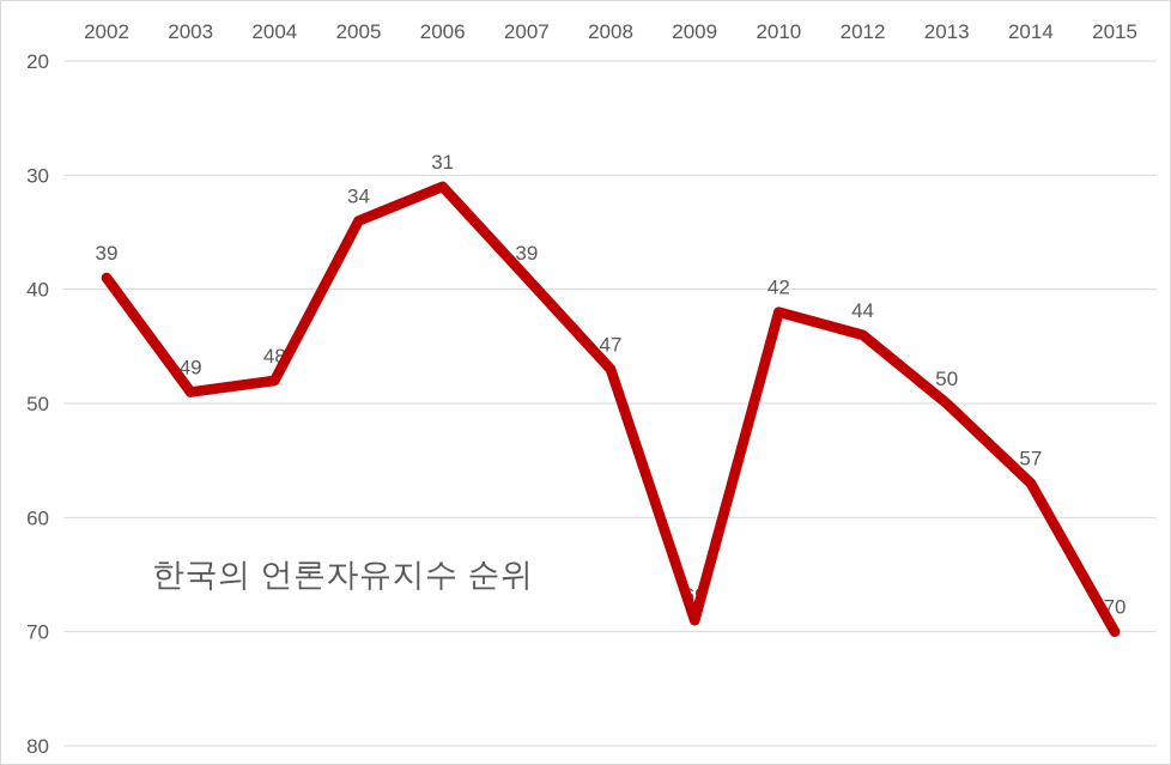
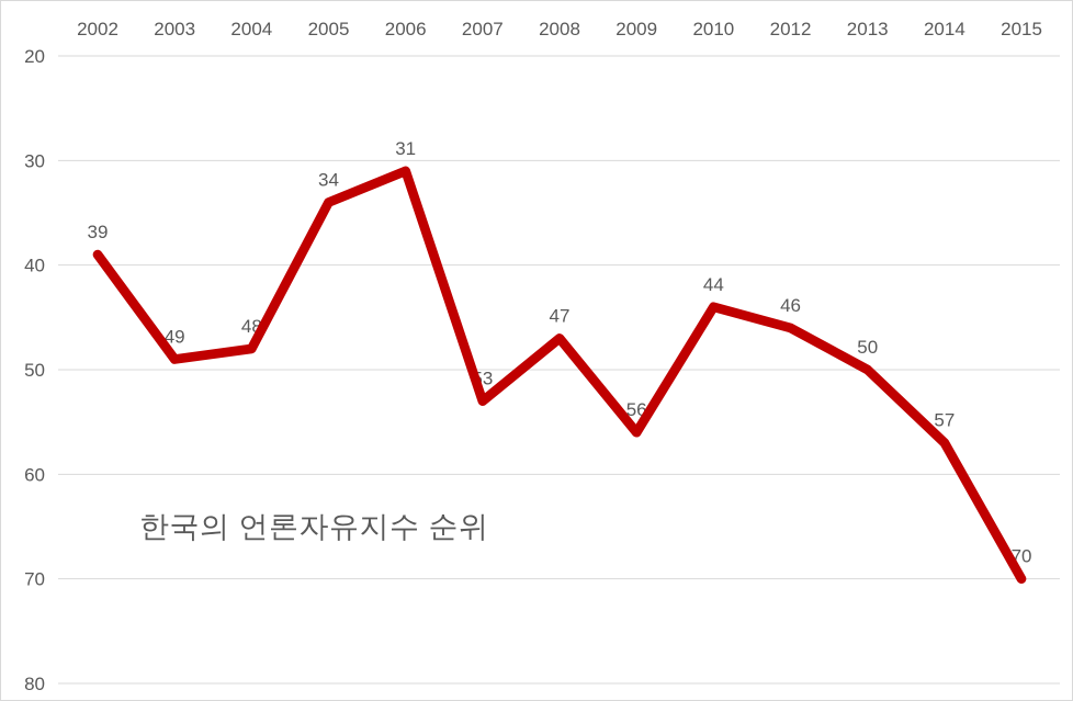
2007: 39 -> 53
2009: 69 -> 56
2010: 42 -> 44
2012: 44 -> 46
